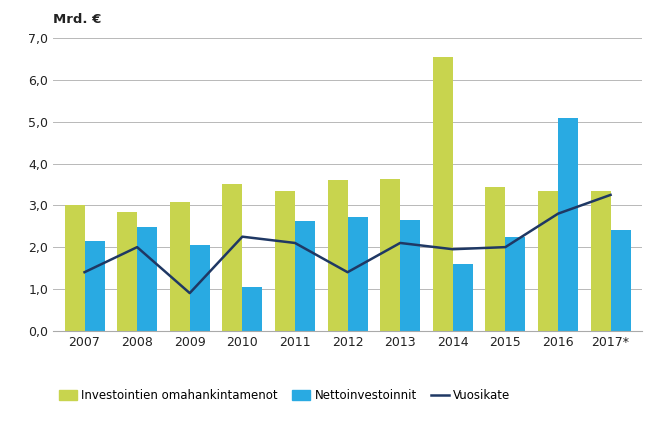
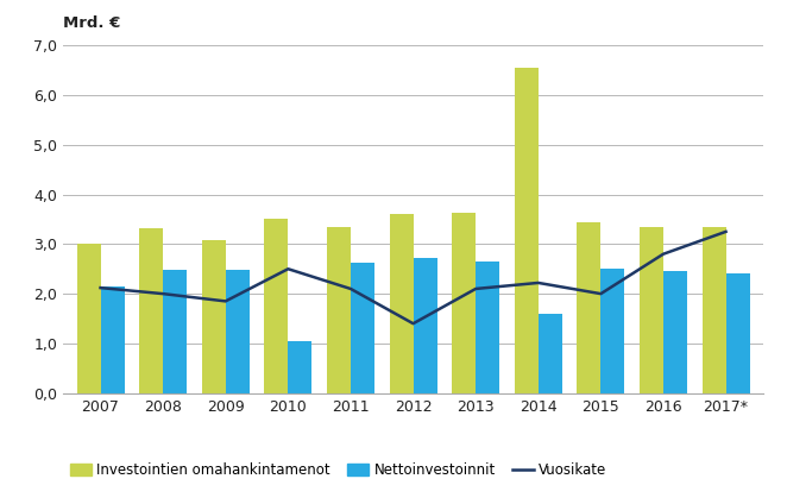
Vuosikate/2007: 1,40 -> 2,12
Investointien omahankintamenot/2008: 2,85 -> 3,32
Vuosikate/2009: 0,90 -> 1,85
Nettoinvestoinnit/2009: 2,05 -> 2,48
Vuosikate/2010: 2,25 -> 2,50
Vuosikate/2014: 1,95 -> 2,22
Nettoinvestoinnit/2015: 2,25 -> 2,50
Nettoinvestoinnit/2016: 5,10 -> 2,45
